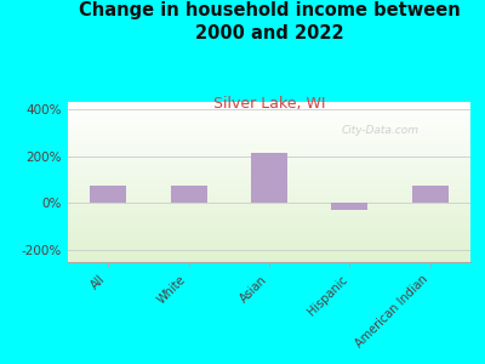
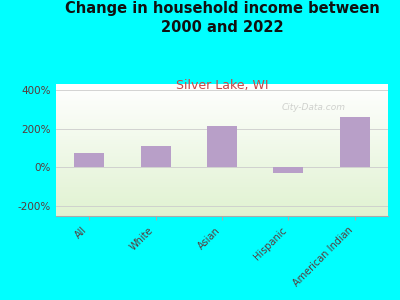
White: 80% -> 110%
American Indian: 80% -> 260%
